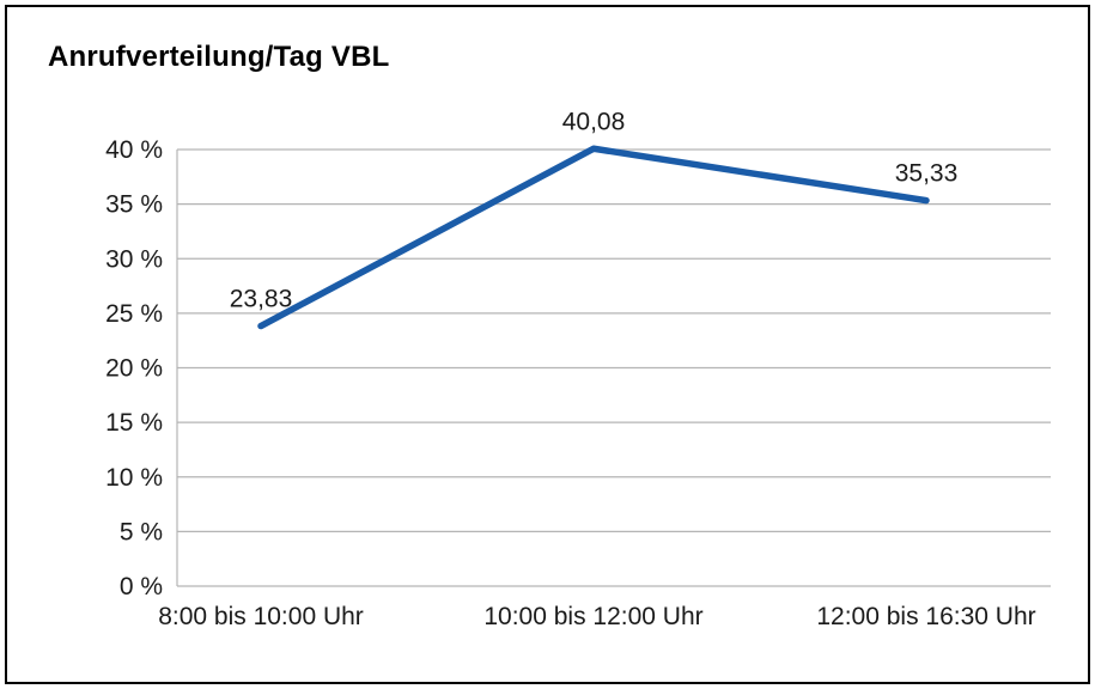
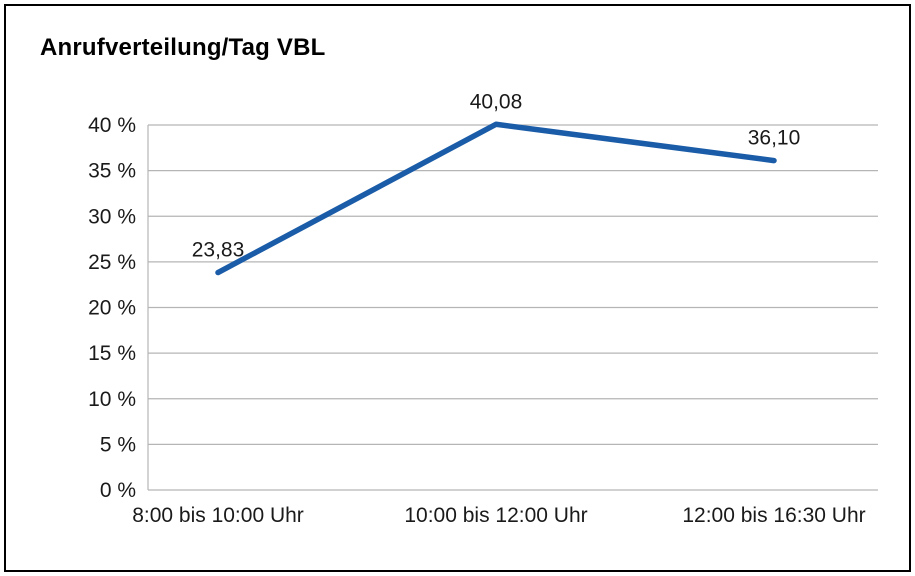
12:00 bis 16:30 Uhr: 35,33 -> 36,10
